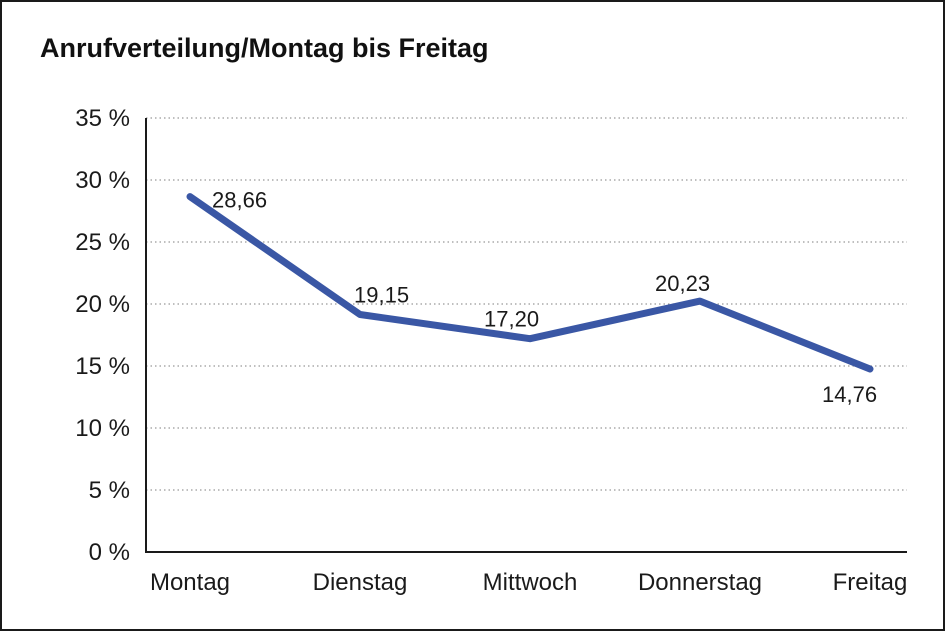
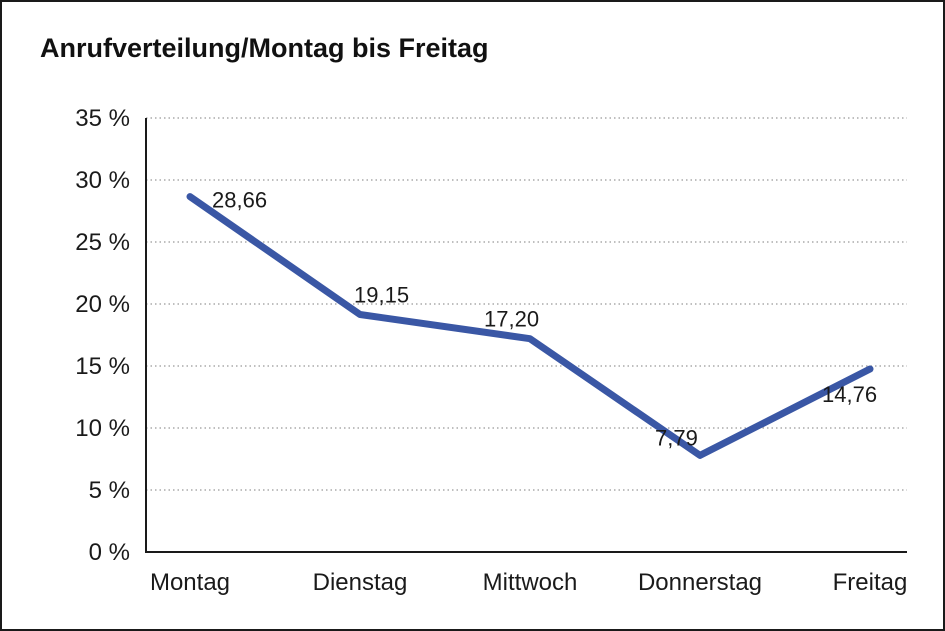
Donnerstag: 20,23 -> 7,79
